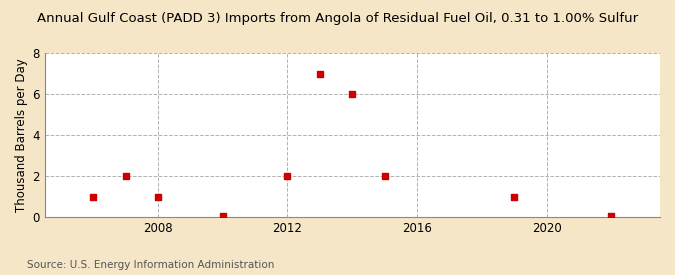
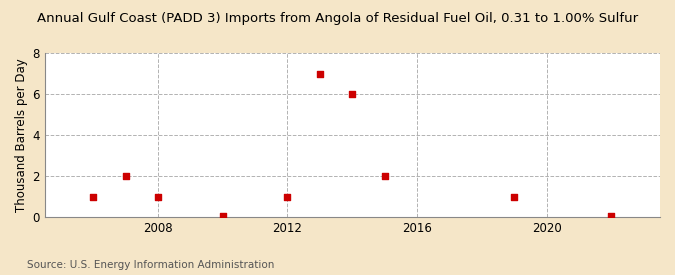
2012: 2.00 -> 1.00
